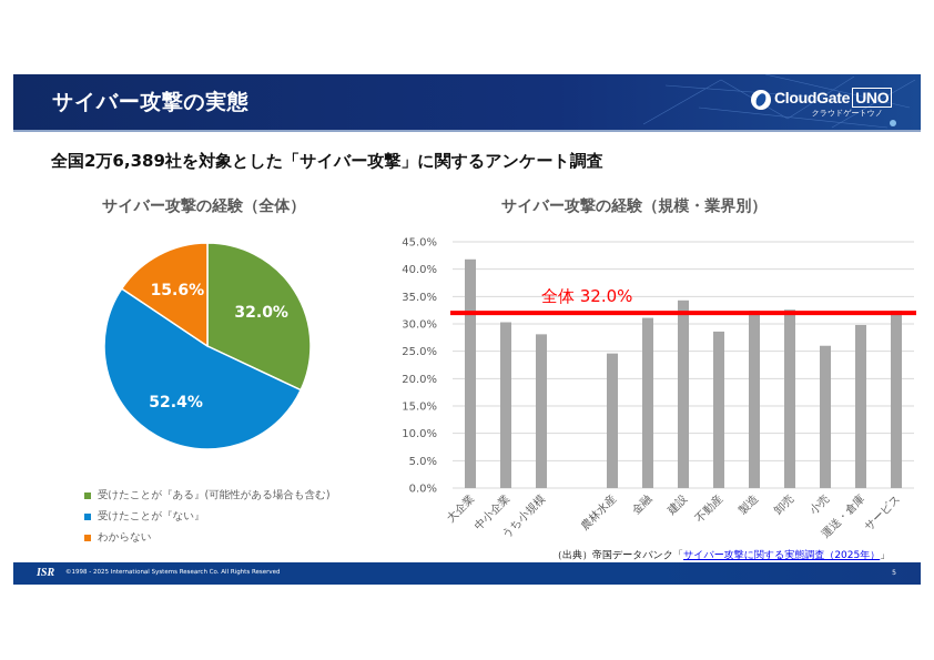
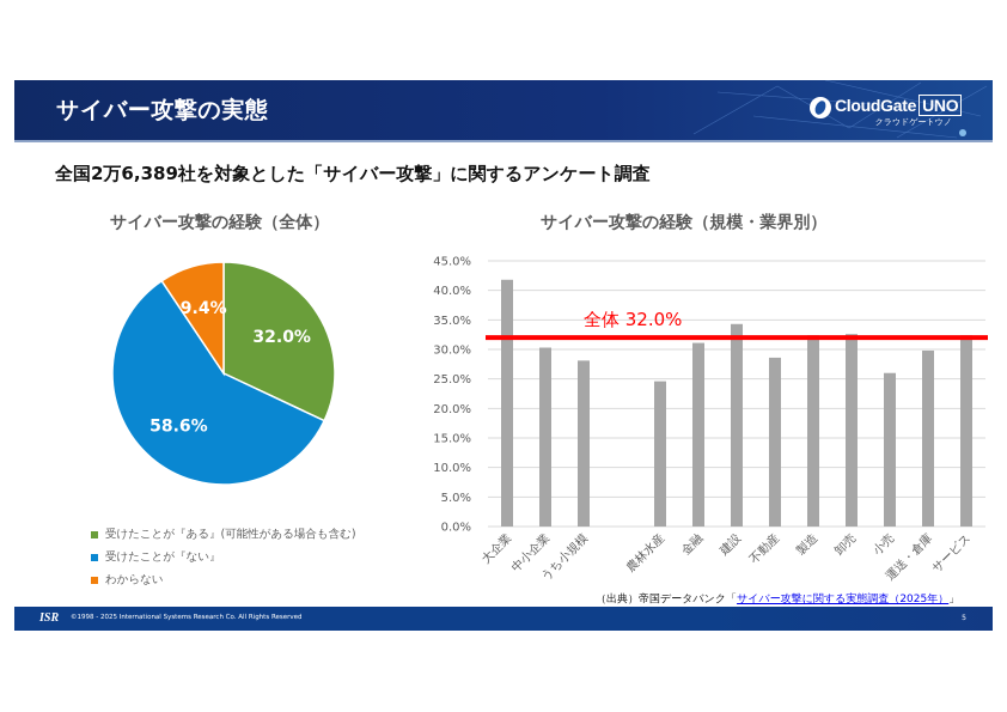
サイバー攻撃の経験（全体）/受けたことが『ない』: 52.4% -> 58.6%
サイバー攻撃の経験（全体）/わからない: 15.6% -> 9.4%
